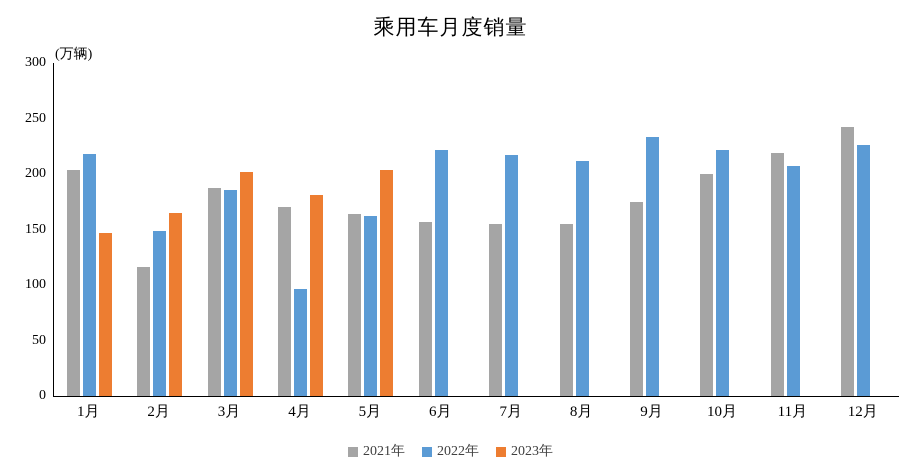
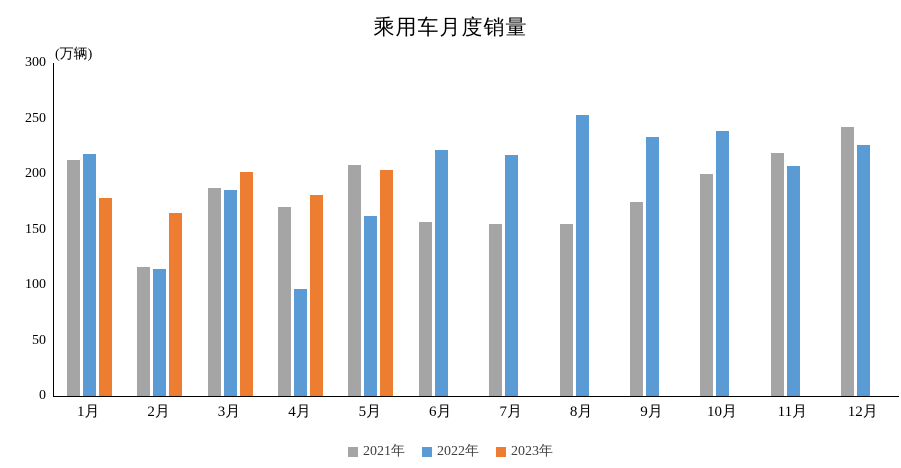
2021年/1月: 204 -> 213
2023年/1月: 147 -> 178
2022年/2月: 149 -> 114
2021年/5月: 164 -> 208
2022年/8月: 212 -> 253
2022年/10月: 222 -> 239
